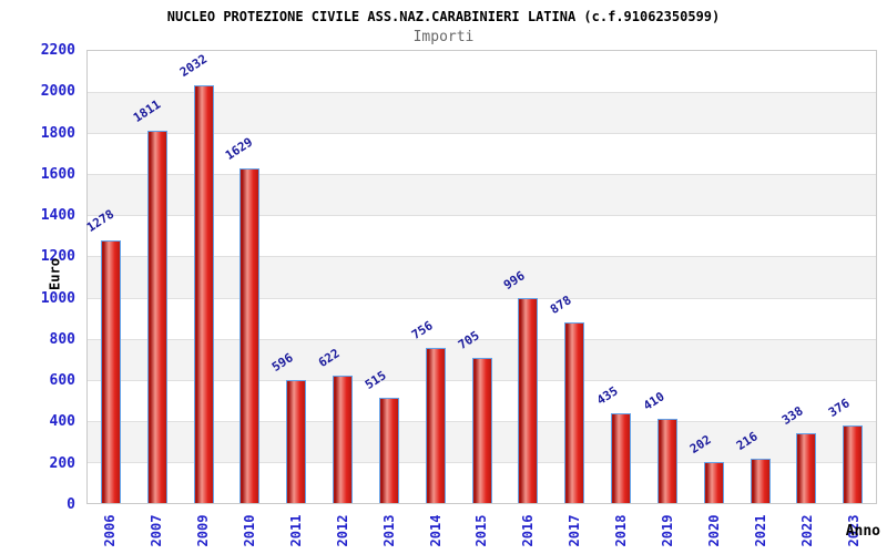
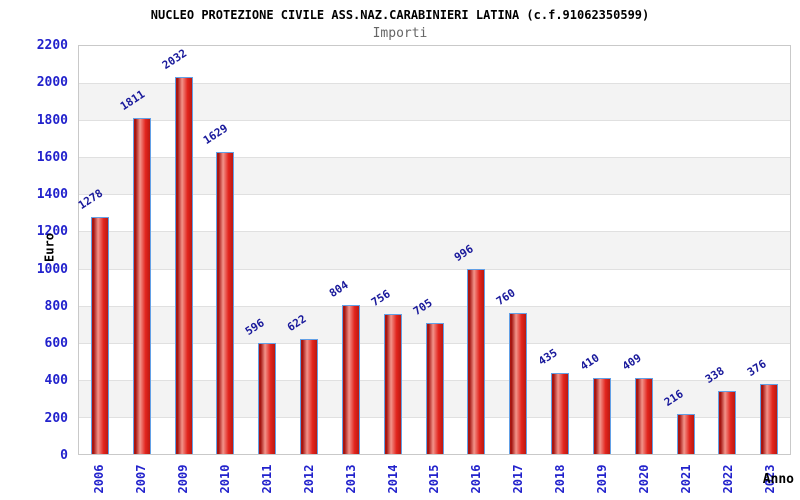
2013: 515 -> 804
2017: 878 -> 760
2020: 202 -> 409
